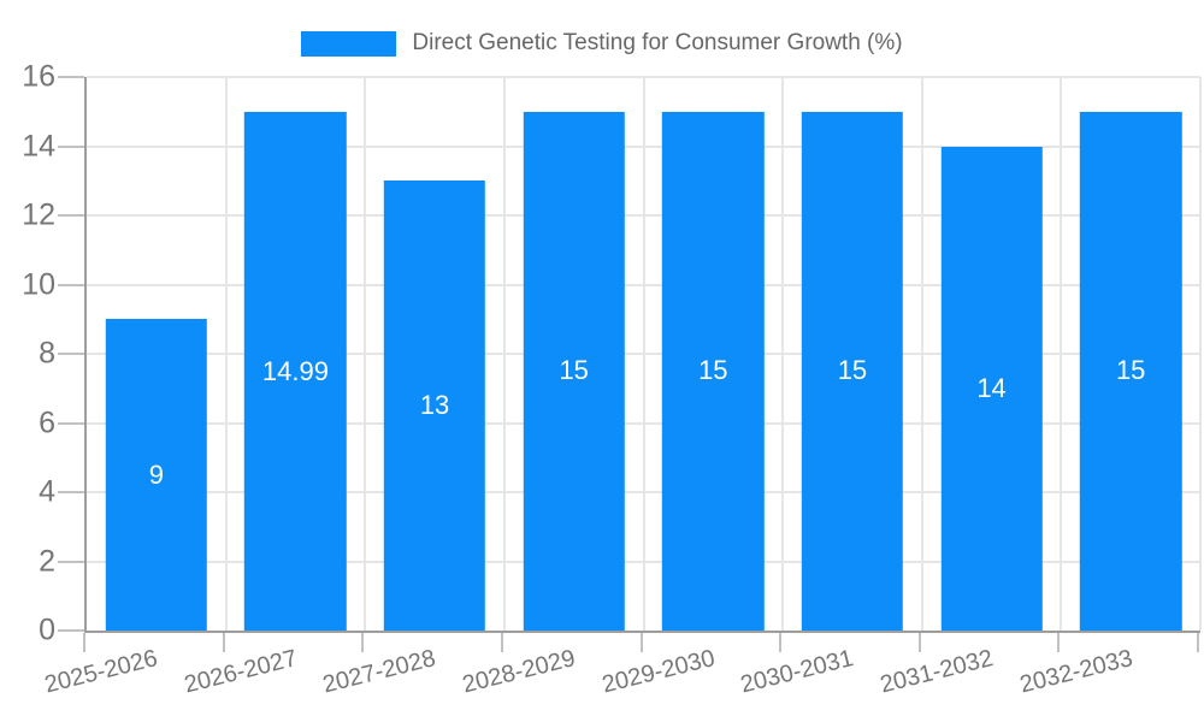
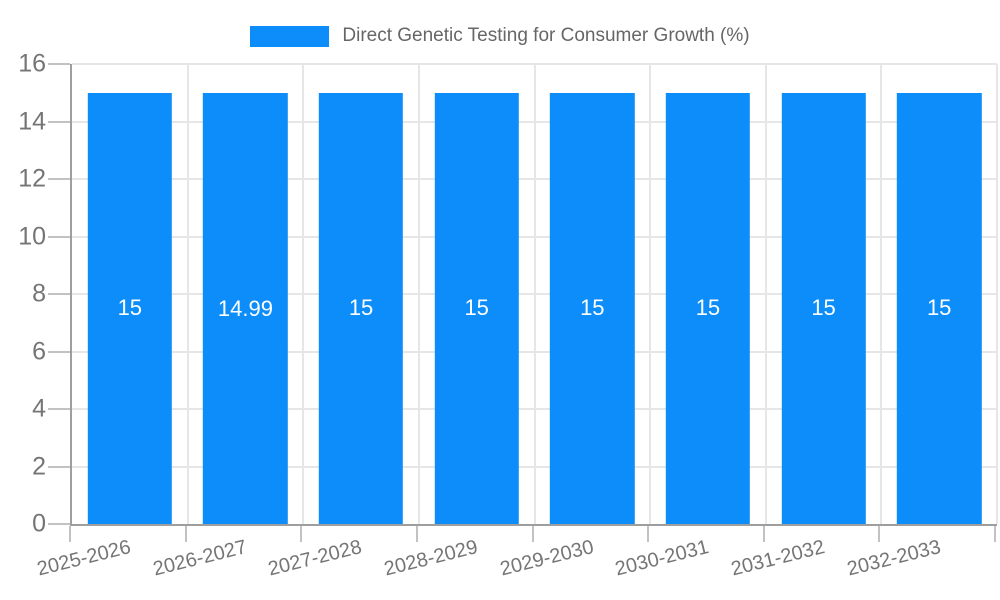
2025-2026: 9 -> 15
2027-2028: 13 -> 15
2031-2032: 14 -> 15
